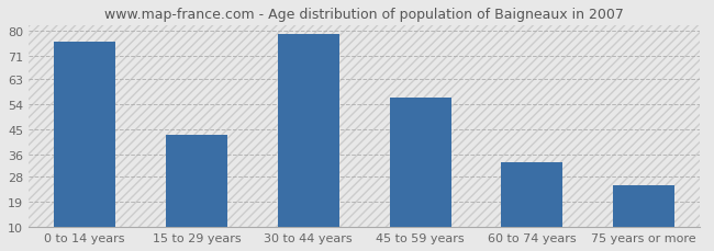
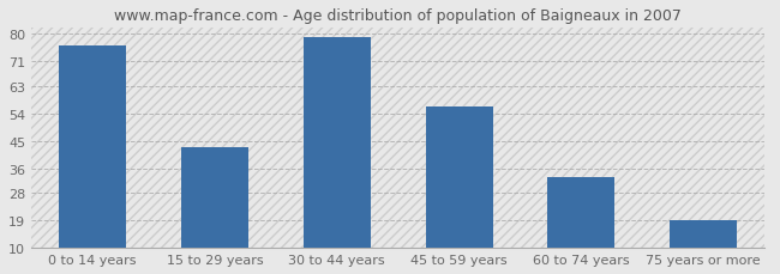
75 years or more: 25 -> 19
